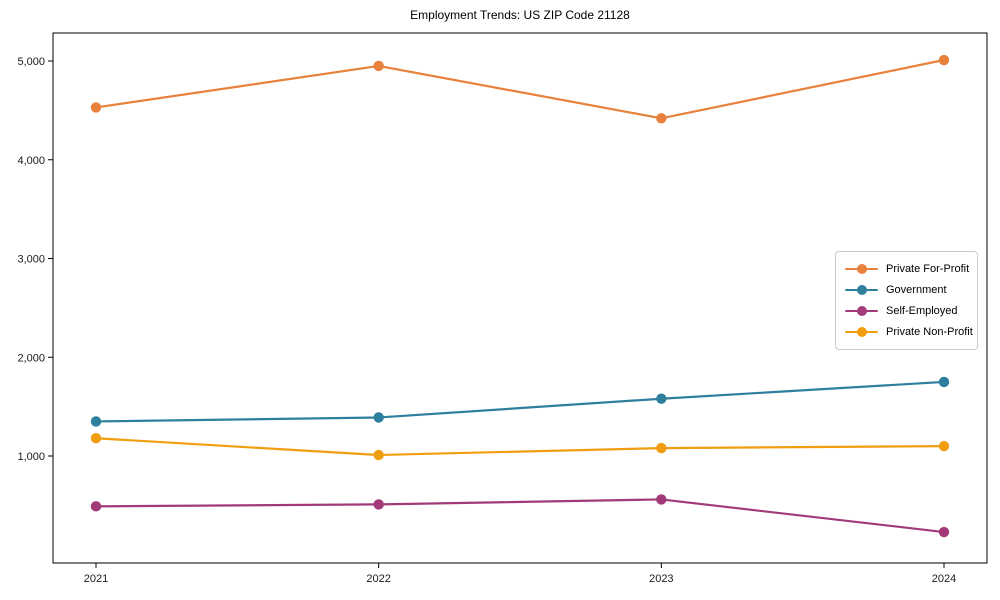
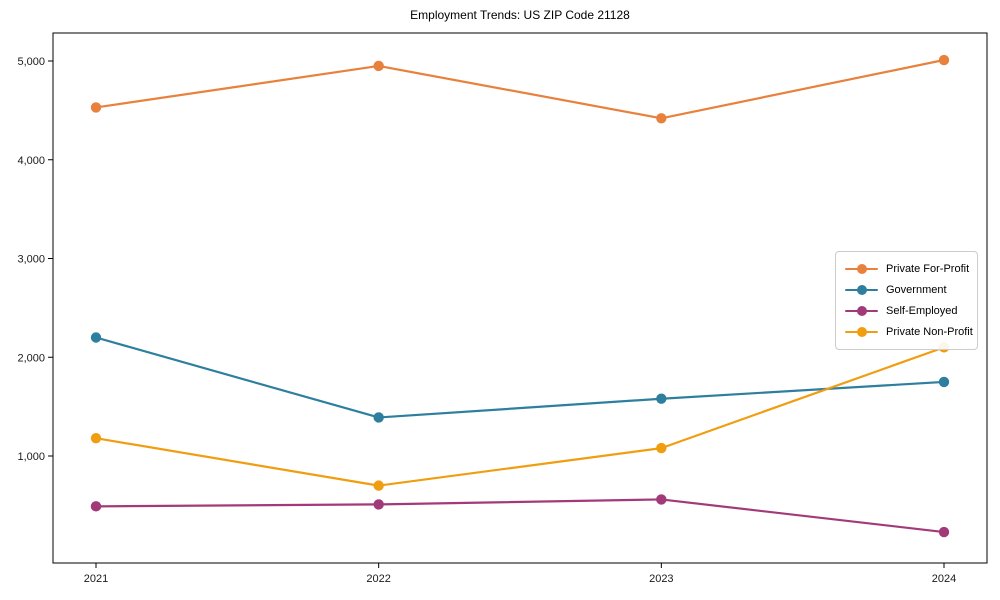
Government/2021: 1400 -> 2200
Private Non-Profit/2022: 1000 -> 700
Private Non-Profit/2024: 1100 -> 2100
